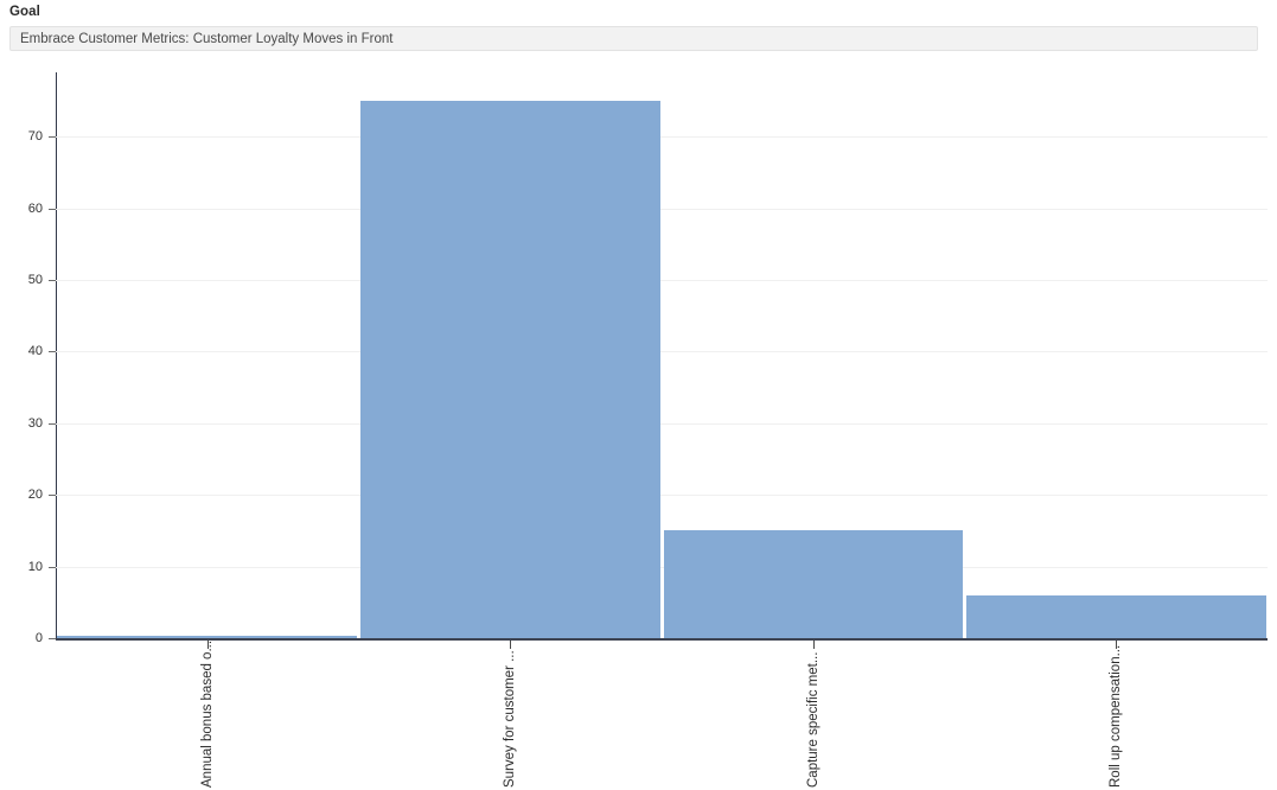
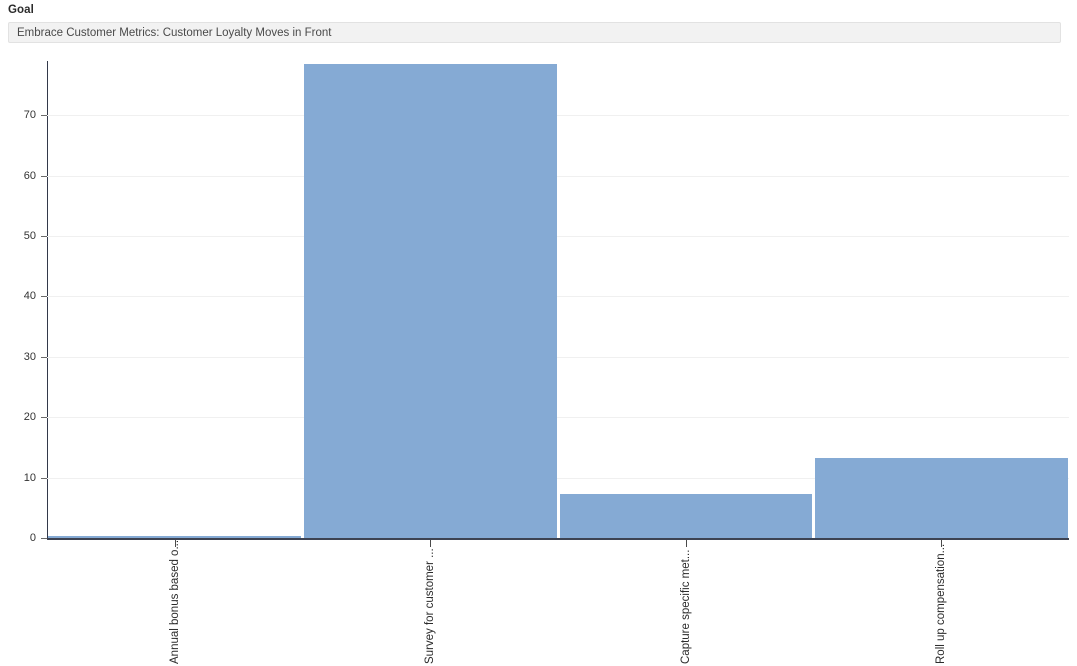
Survey for customer ...: 75 -> 78
Capture specific met...: 15 -> 7
Roll up compensation...: 6 -> 13
